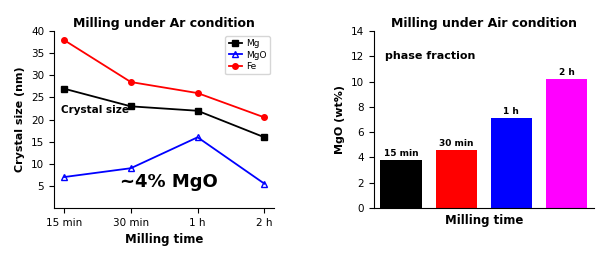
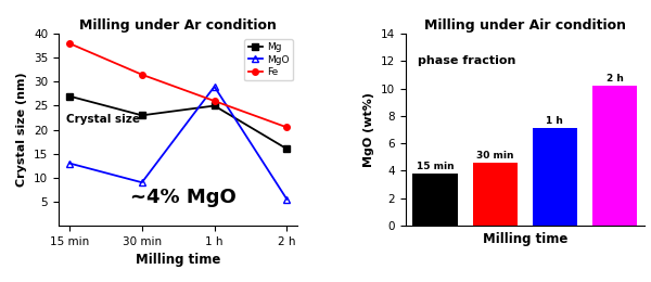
Milling under Ar condition/MgO/15 min: 7.0 -> 13.0
Milling under Ar condition/Fe/30 min: 28.5 -> 31.5
Milling under Ar condition/Mg/1 h: 22 -> 25
Milling under Ar condition/MgO/1 h: 16.0 -> 29.0
